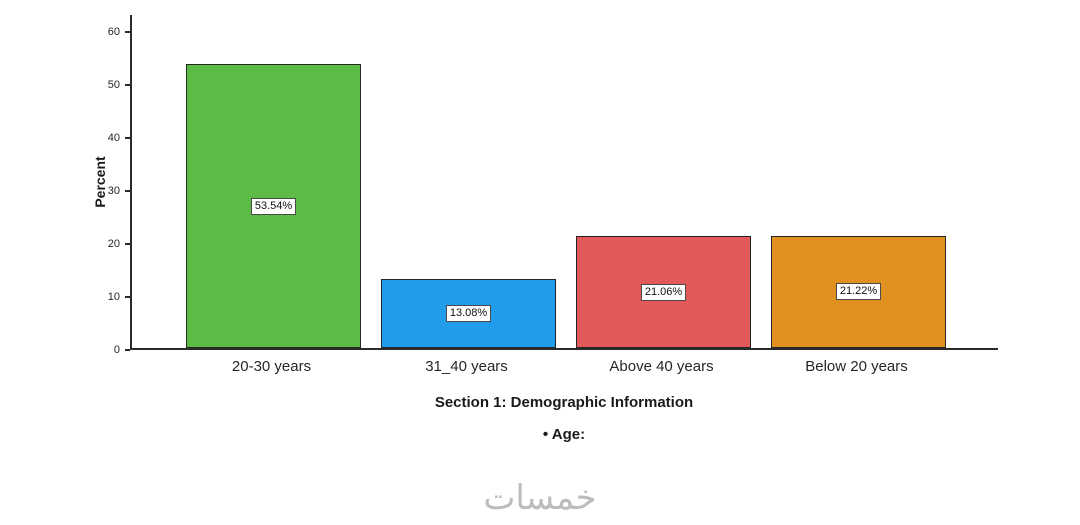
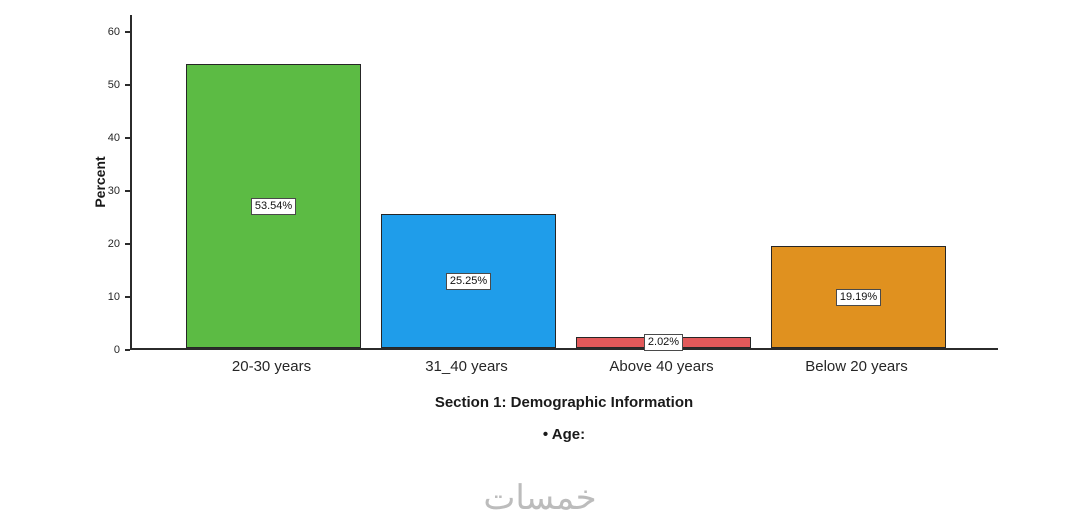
31_40 years: 13.08% -> 25.25%
Above 40 years: 21.06% -> 2.02%
Below 20 years: 21.22% -> 19.19%
